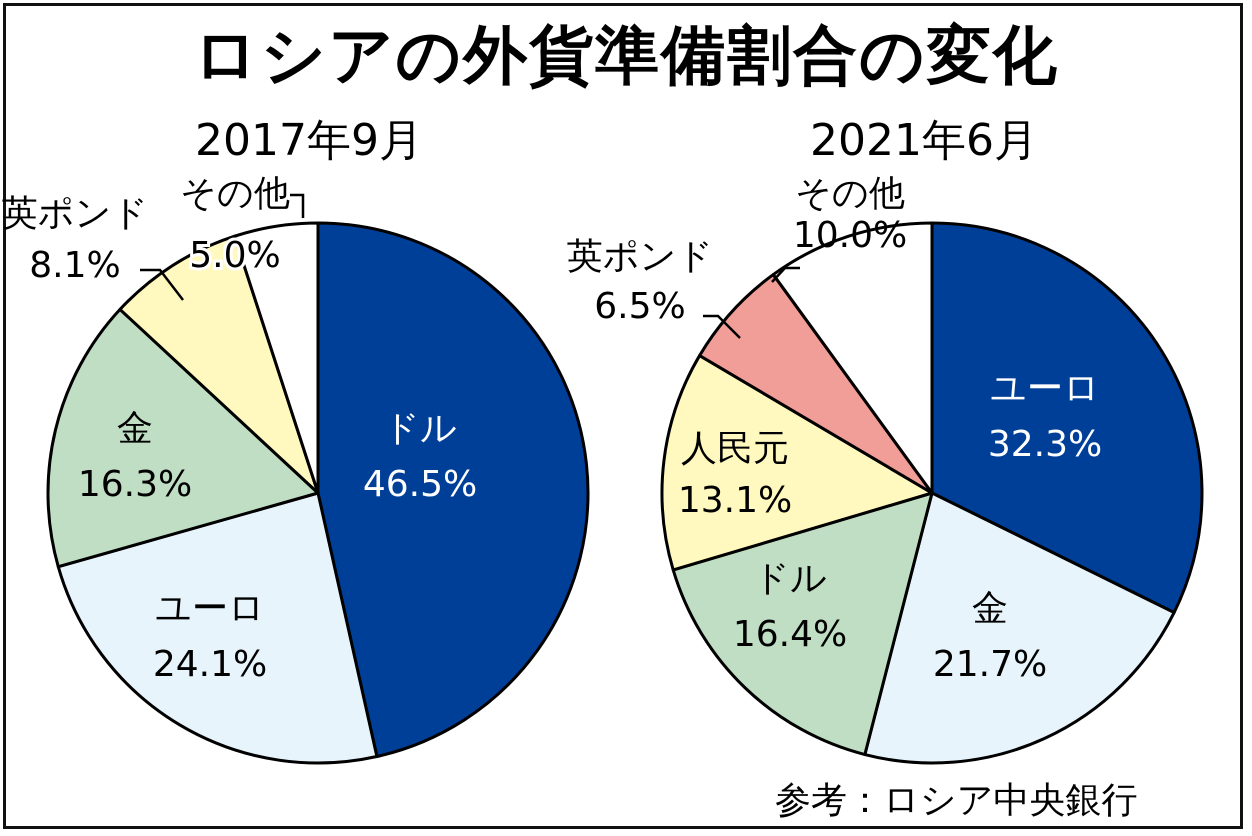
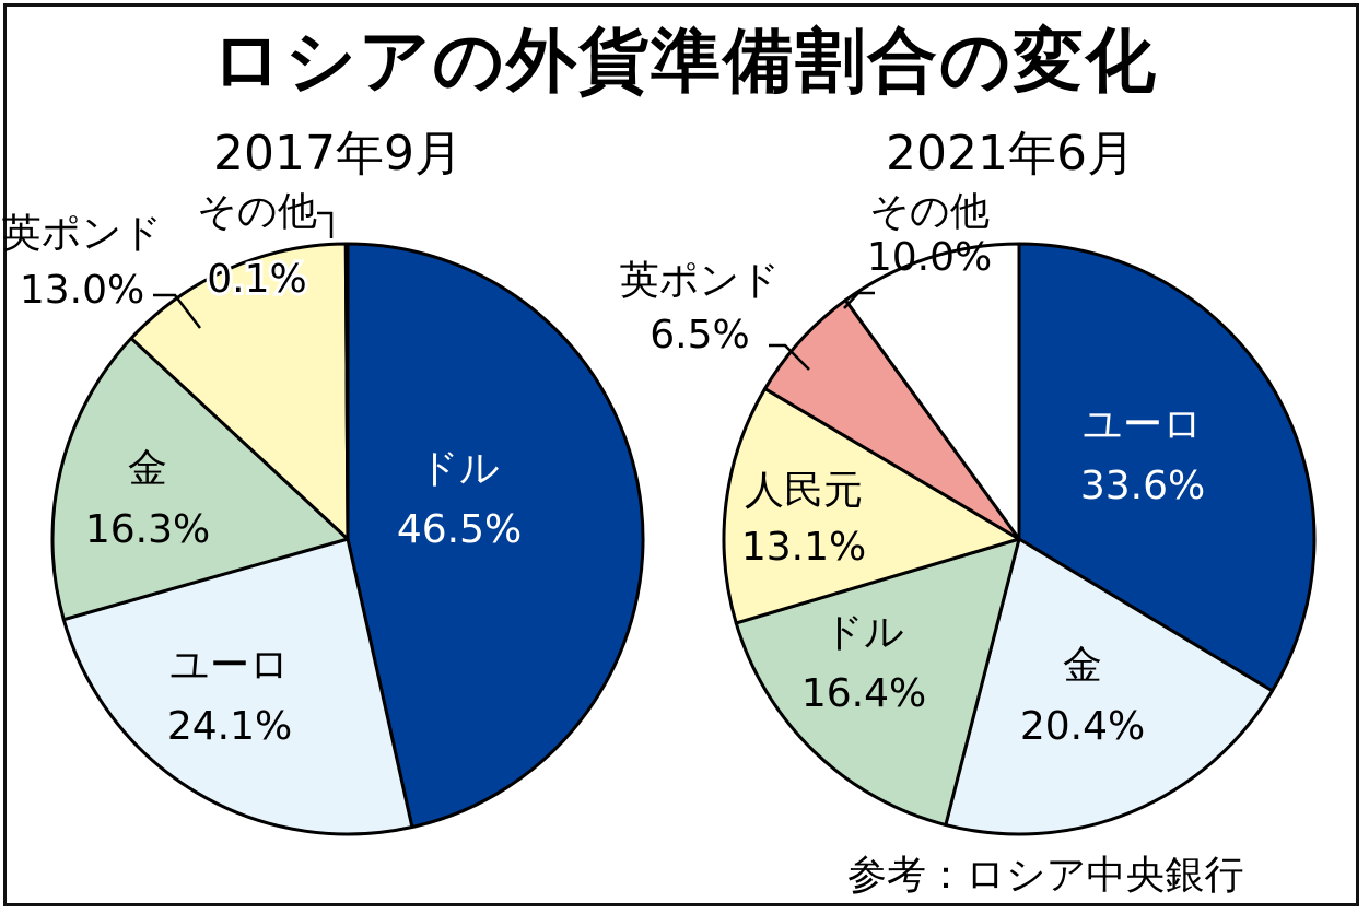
2017年9月/英ポンド: 8.1% -> 13.0%
2017年9月/その他: 5.0% -> 0.1%
2021年6月/ユーロ: 32.3% -> 33.6%
2021年6月/金: 21.7% -> 20.4%
